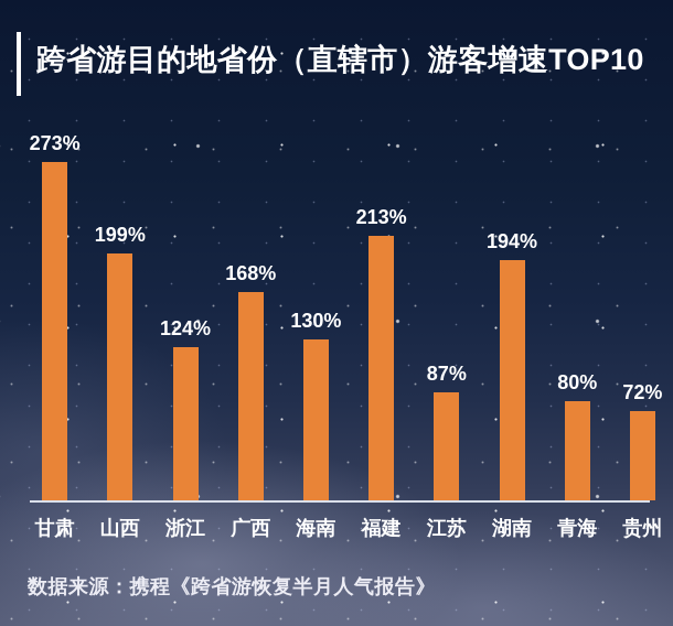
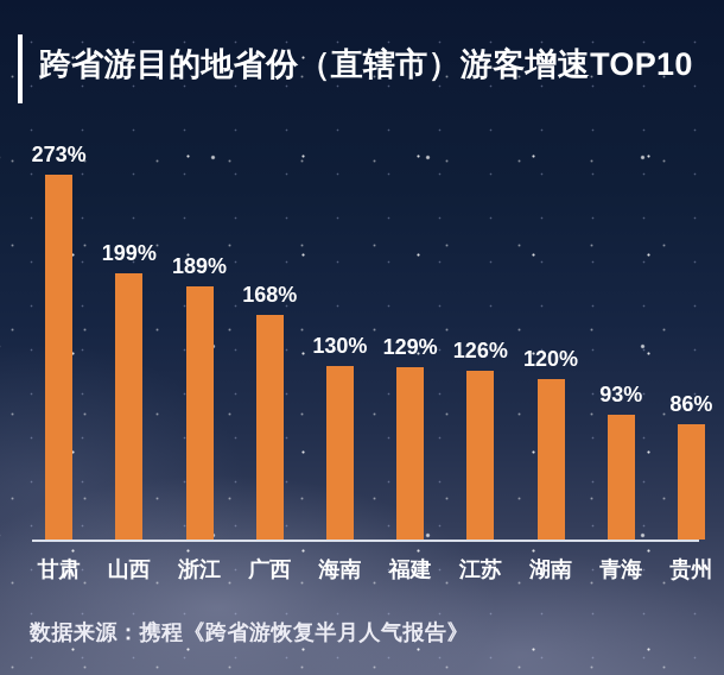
浙江: 124% -> 189%
福建: 213% -> 129%
江苏: 87% -> 126%
湖南: 194% -> 120%
青海: 80% -> 93%
贵州: 72% -> 86%
